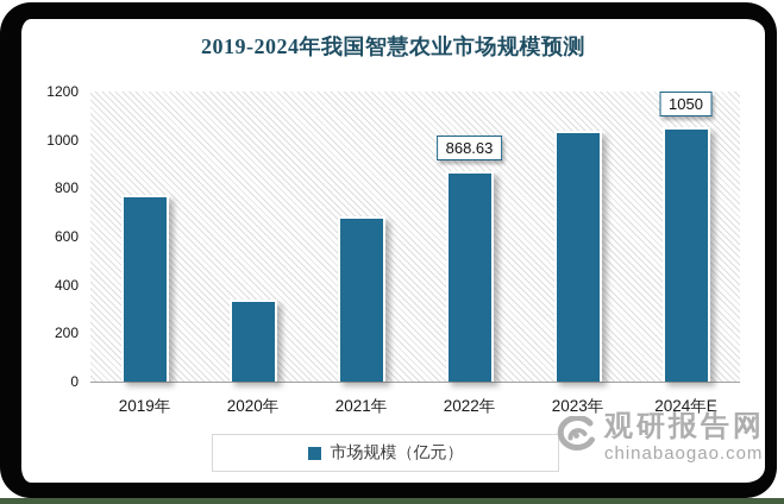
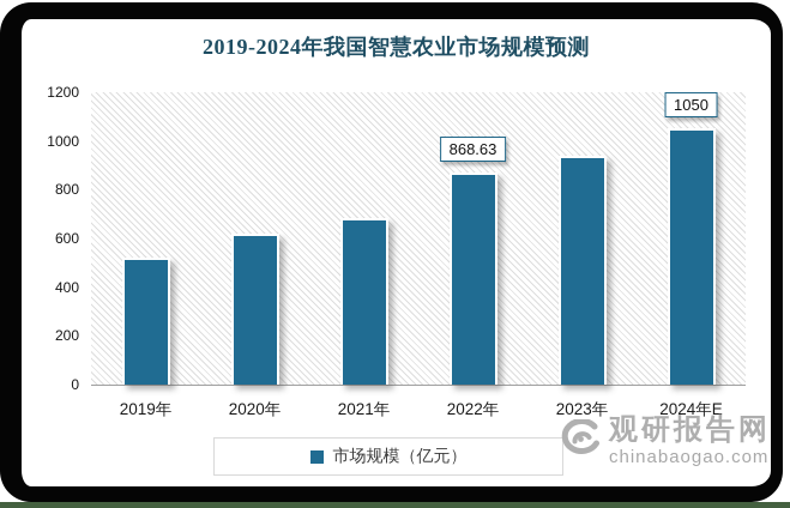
2019年: 770 -> 520
2020年: 340 -> 620
2023年: 1040 -> 940
